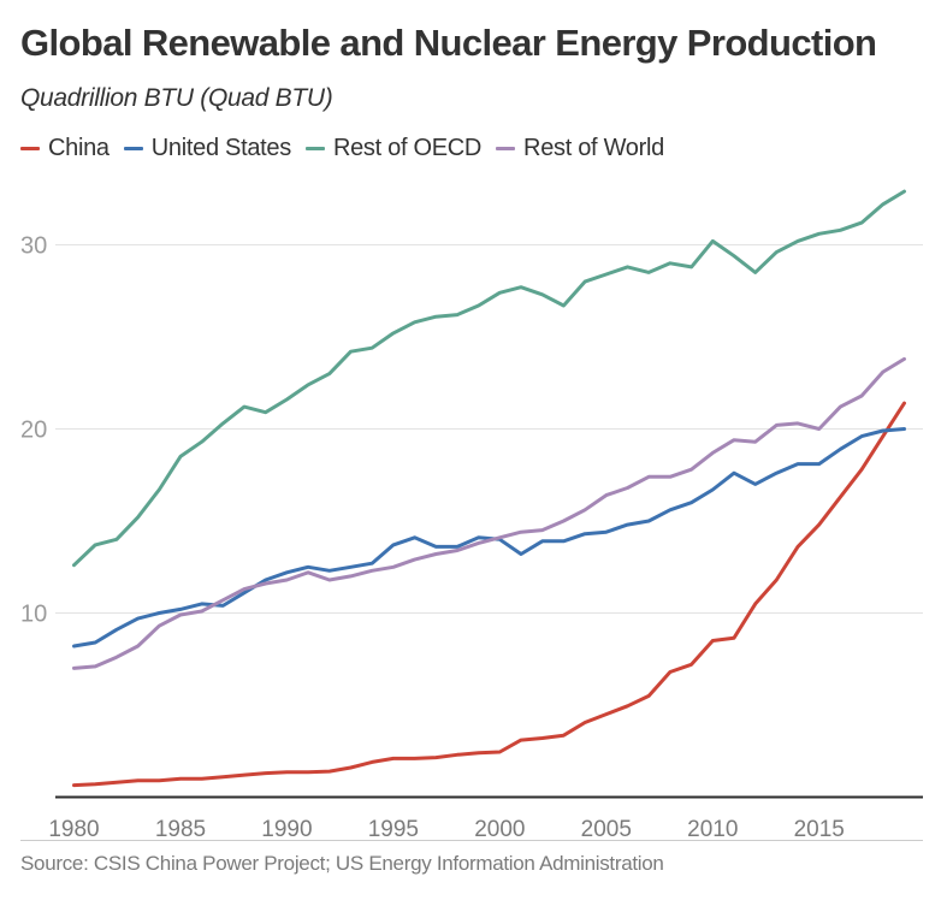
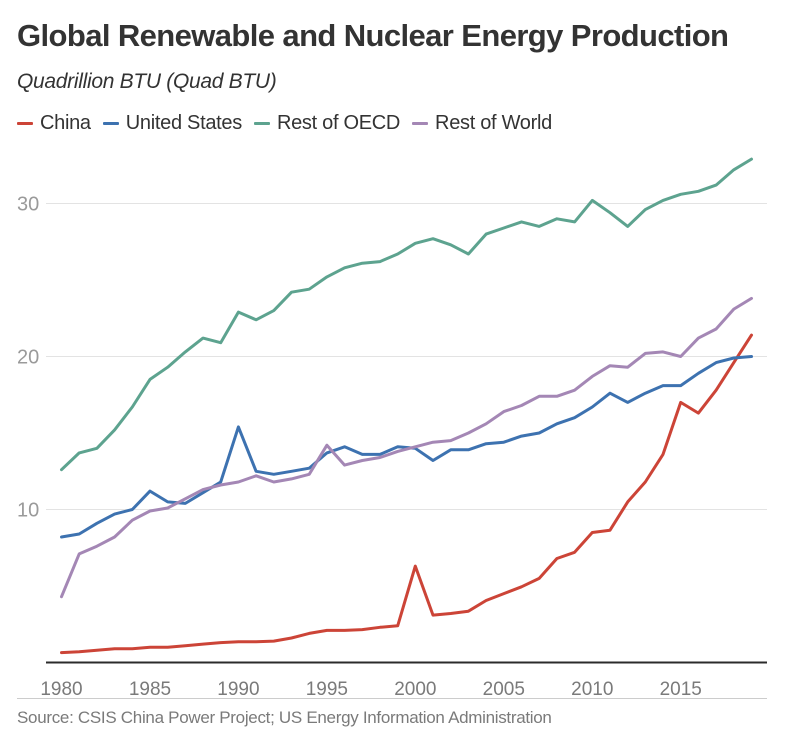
Rest of World/1980: 7.0 -> 4.3
United States/1985: 10.2 -> 11.2
United States/1990: 12.2 -> 15.4
Rest of OECD/1990: 21.6 -> 22.9
Rest of World/1995: 12.5 -> 14.2
China/2000: 2.5 -> 6.3
China/2015: 14.8 -> 17.0
